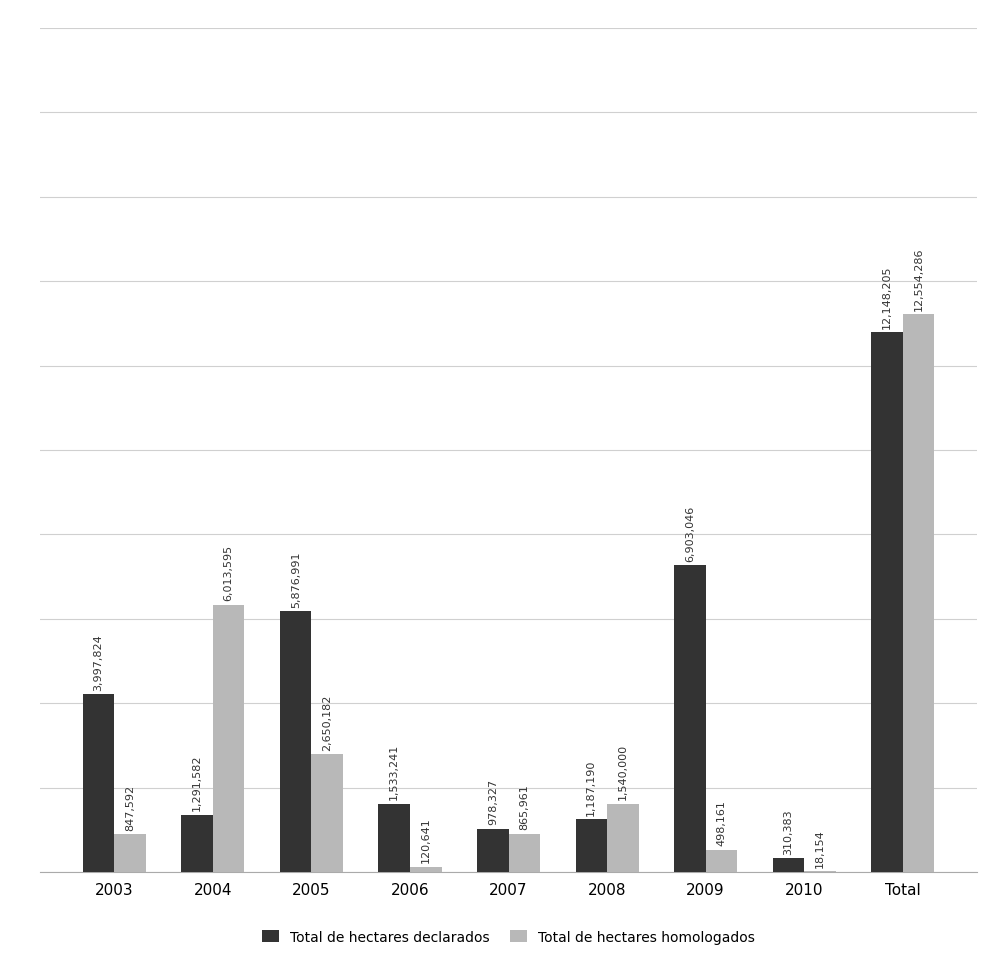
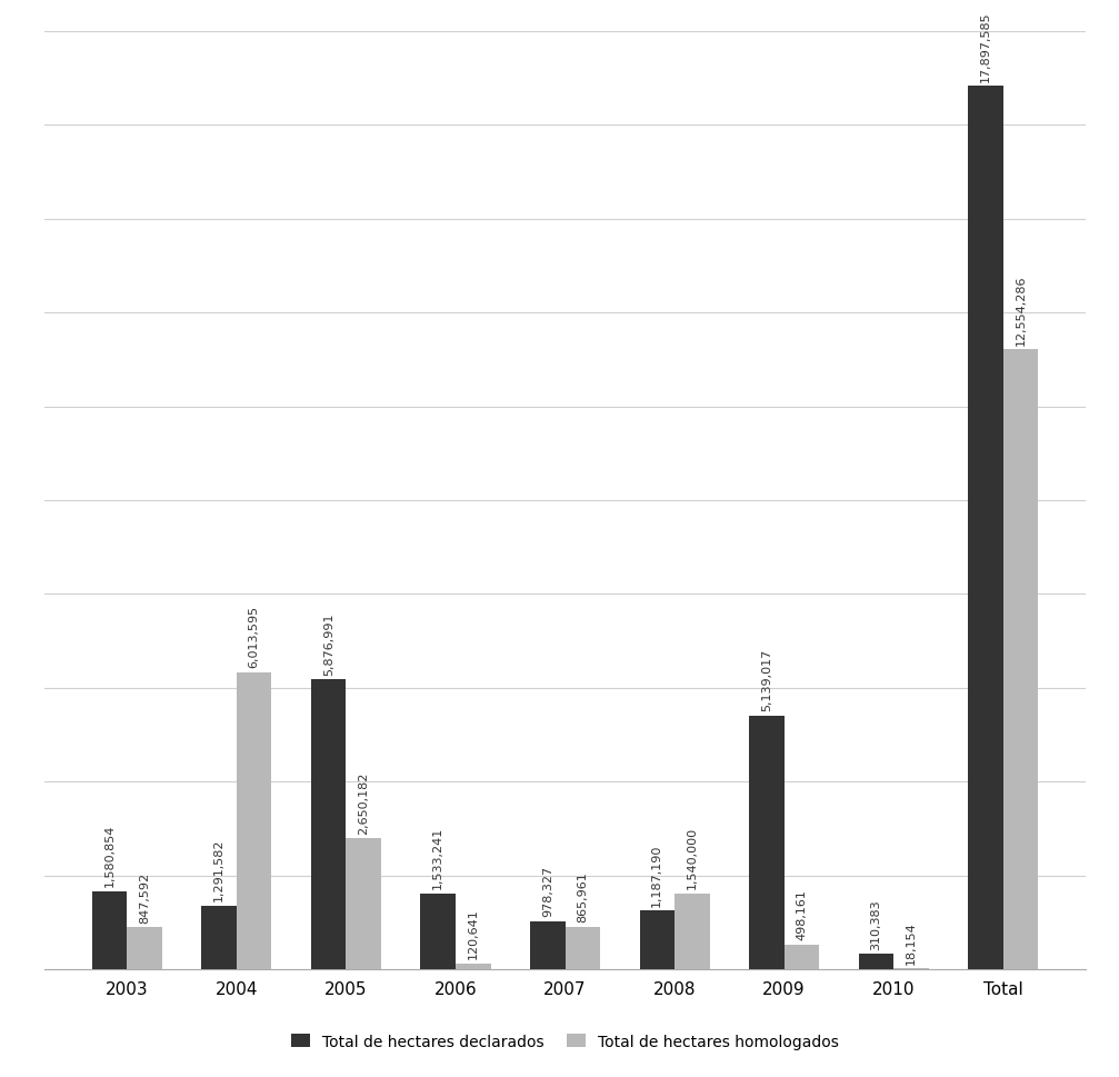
Total de hectares declarados/2003: 3,997,824 -> 1,580,854
Total de hectares declarados/2009: 6,903,046 -> 5,139,017
Total de hectares declarados/Total: 12,148,205 -> 17,897,585
